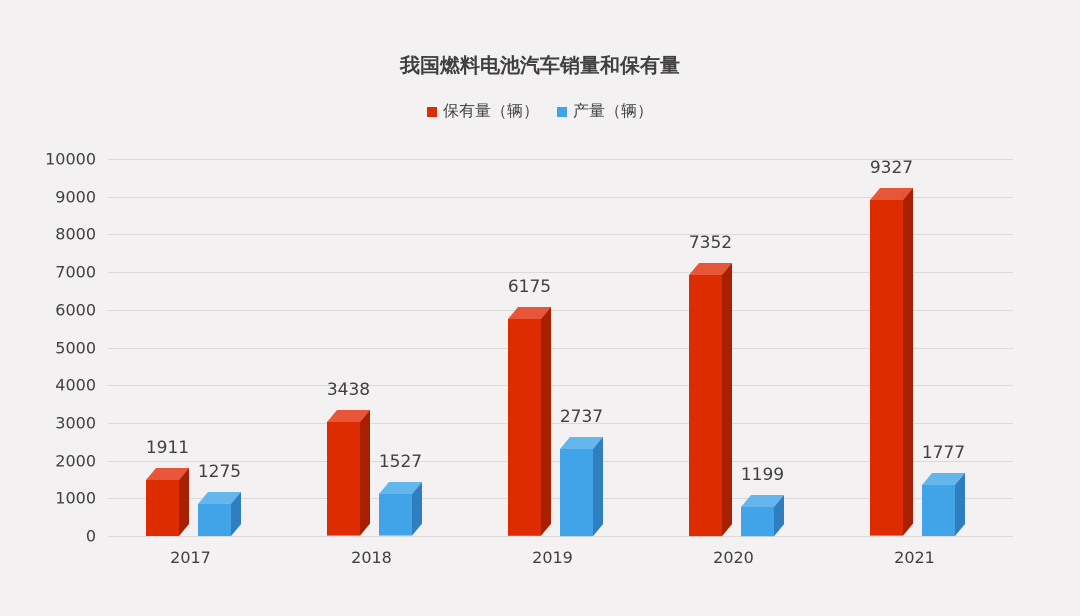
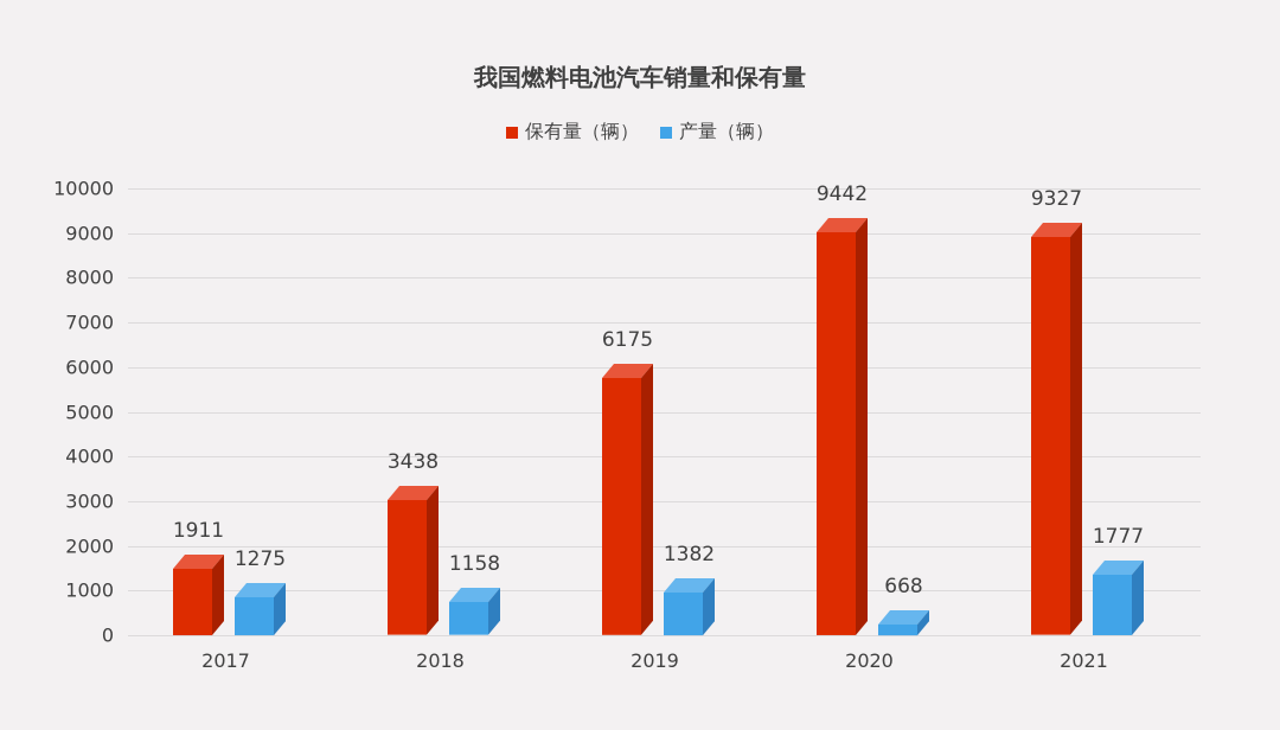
产量（辆）/2018: 1527 -> 1158
产量（辆）/2019: 2737 -> 1382
保有量（辆）/2020: 7352 -> 9442
产量（辆）/2020: 1199 -> 668
